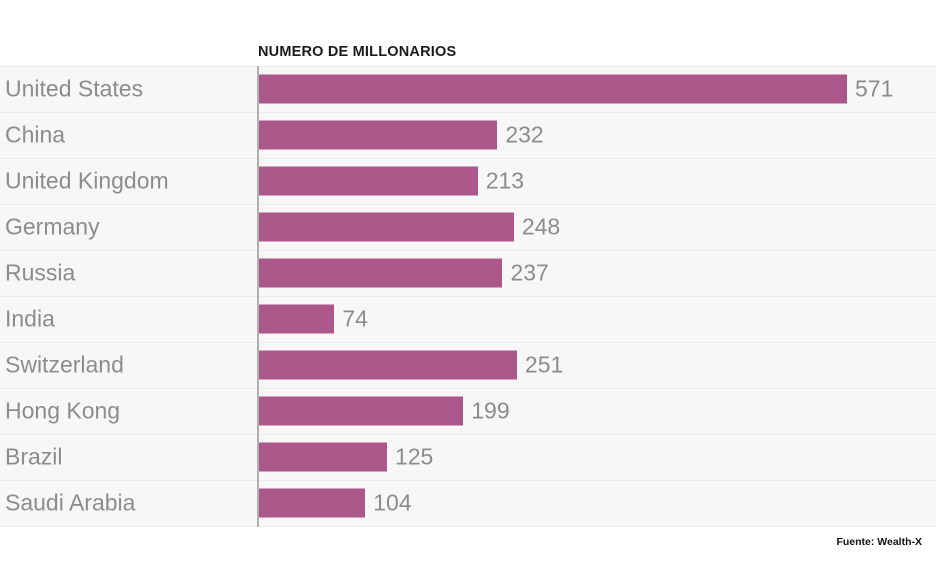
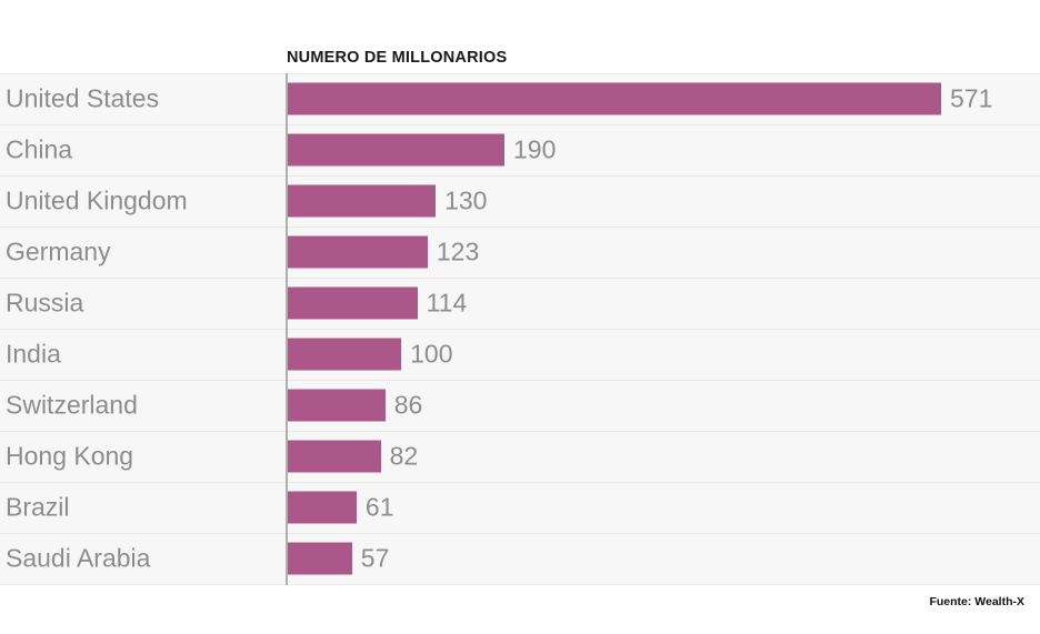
China: 232 -> 190
United Kingdom: 213 -> 130
Germany: 248 -> 123
Russia: 237 -> 114
India: 74 -> 100
Switzerland: 251 -> 86
Hong Kong: 199 -> 82
Brazil: 125 -> 61
Saudi Arabia: 104 -> 57
